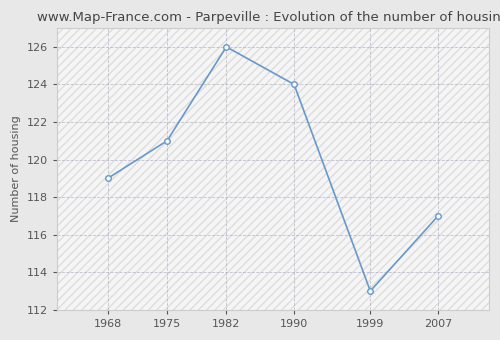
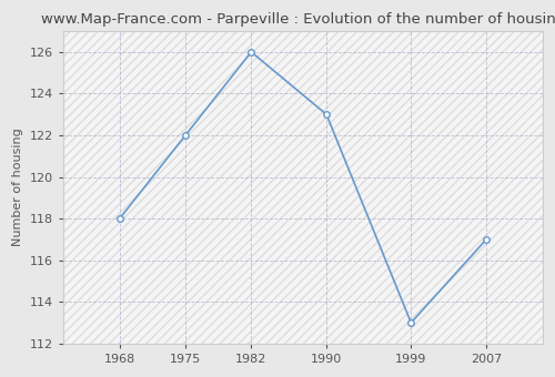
1968: 119 -> 118
1975: 121 -> 122
1990: 124 -> 123
